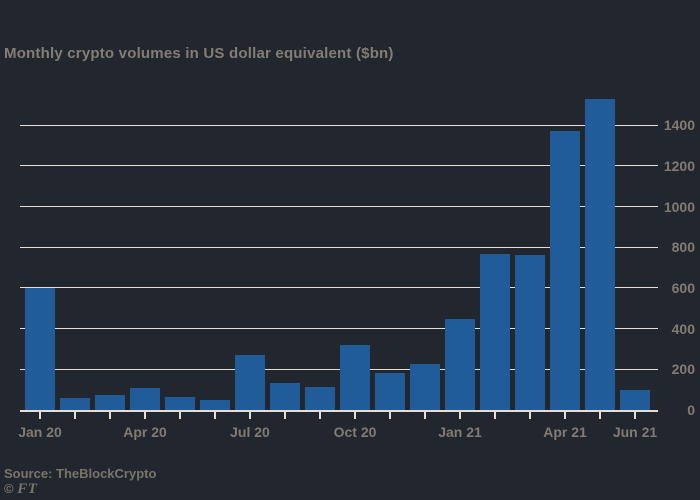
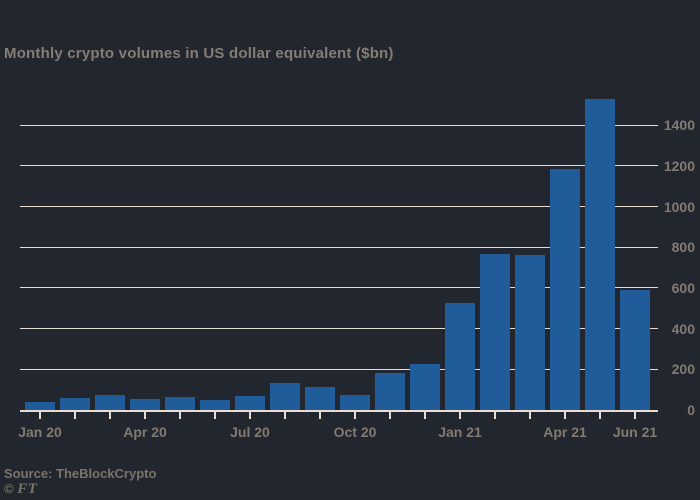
Jan 20: 600 -> 40
Apr 20: 110 -> 50
Jul 20: 270 -> 70
Oct 20: 320 -> 80
Jan 21: 450 -> 520
Apr 21: 1370 -> 1180
Jun 21: 100 -> 590
